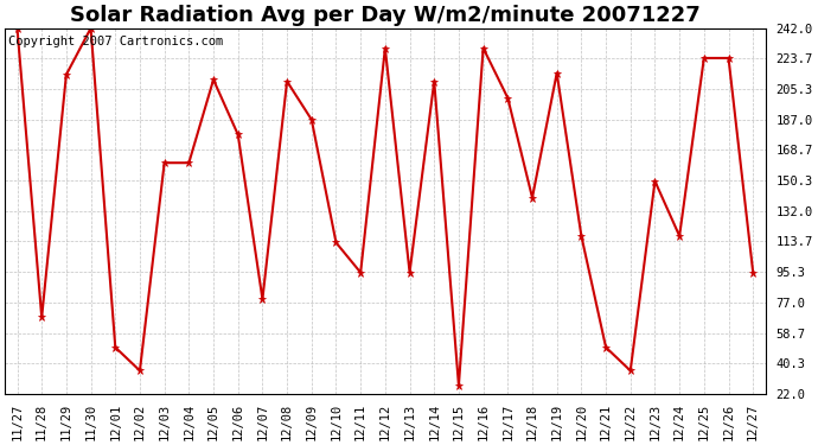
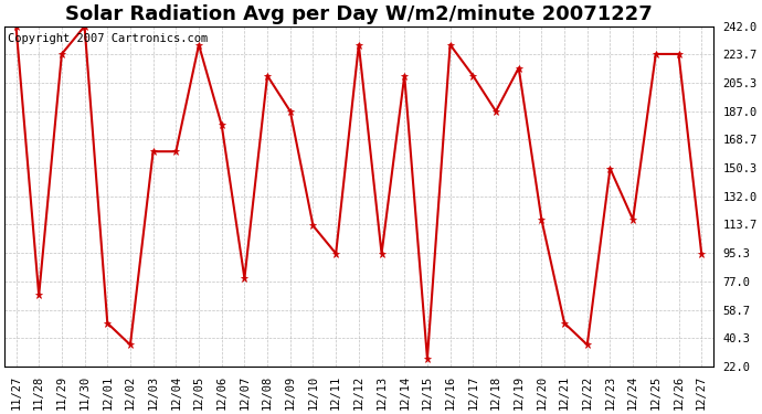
11/29: 214 -> 224
12/05: 211 -> 230
12/17: 200 -> 210
12/18: 140 -> 187
